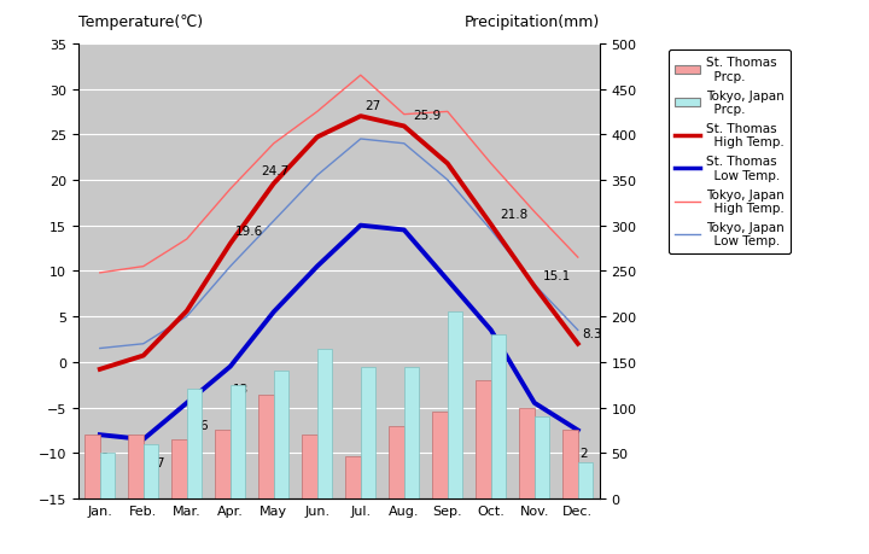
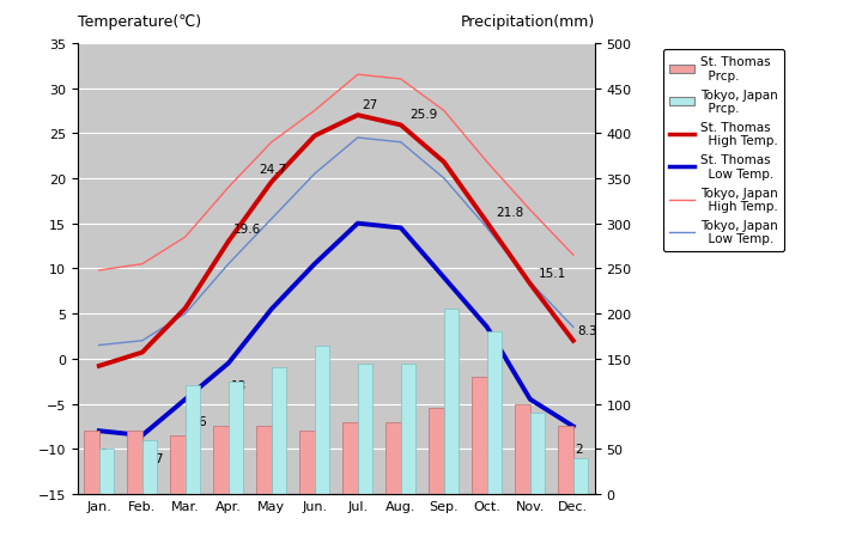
St. Thomas Prcp./May: 114 -> 75
St. Thomas Prcp./Jul.: 46 -> 80
Tokyo, Japan High Temp./Aug.: 27.2 -> 31.0
